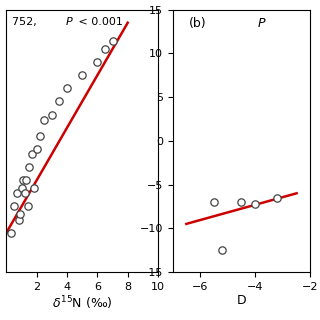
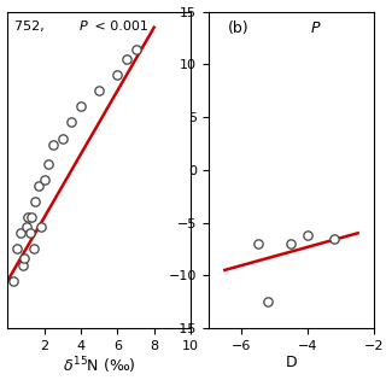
−4: -7.2 -> -6.2
